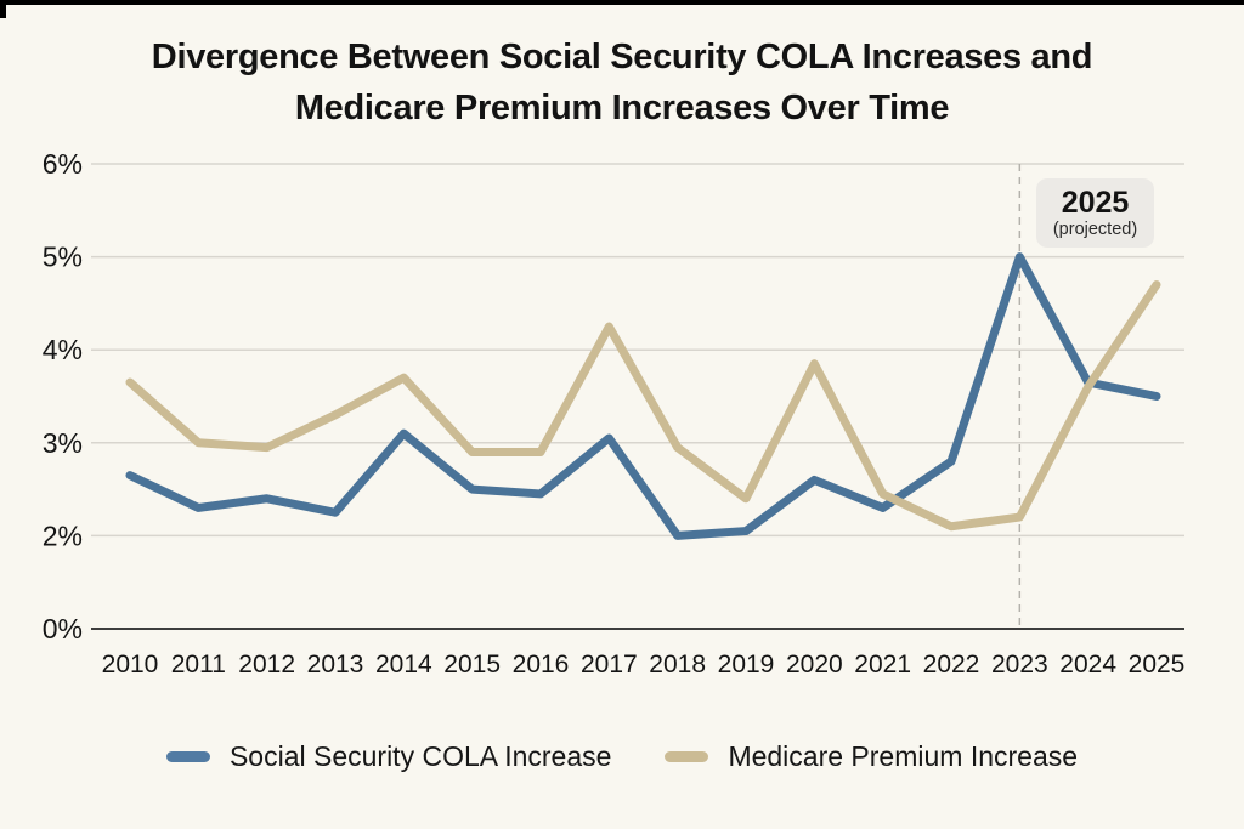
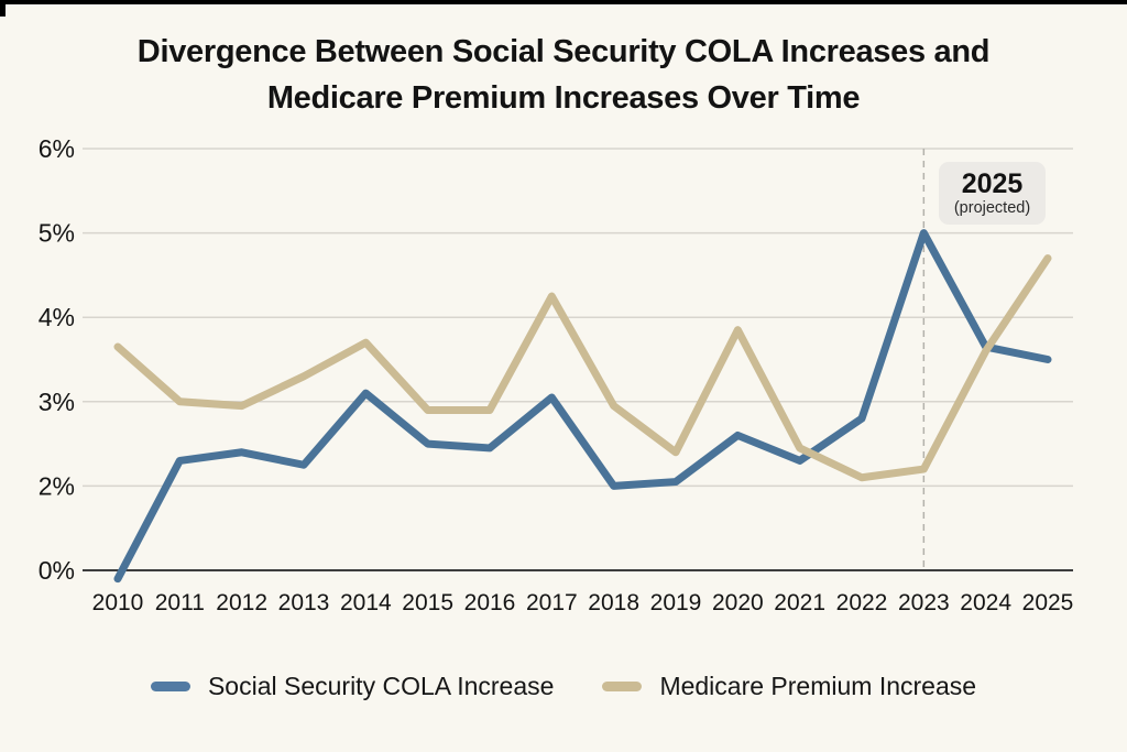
Social Security COLA Increase/2010: 2.6% -> 0.9%
